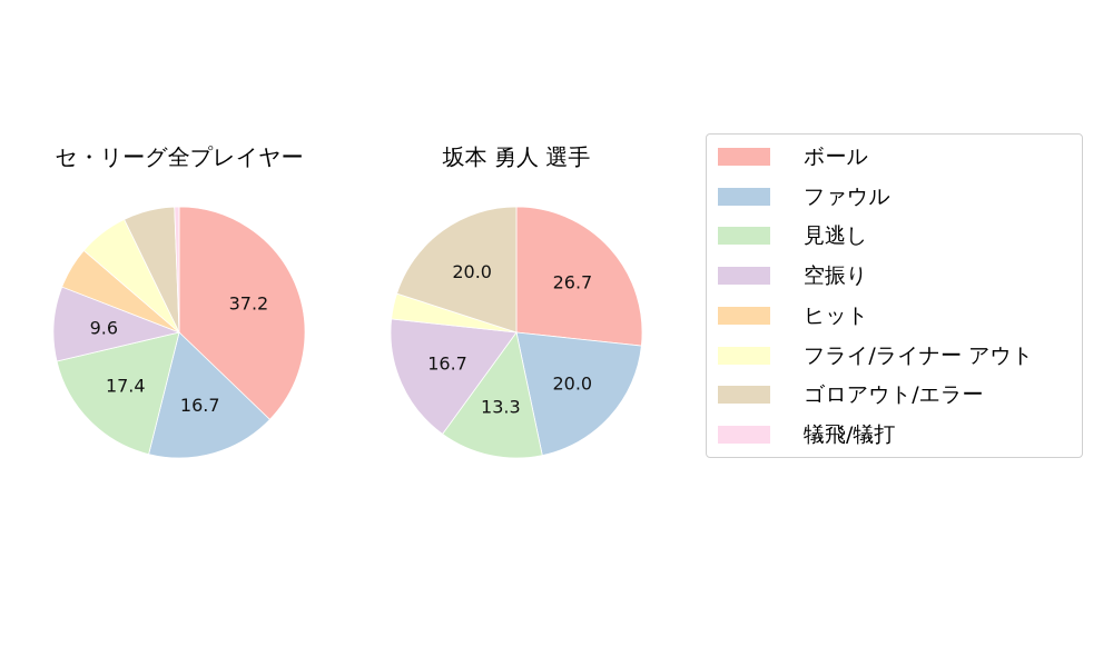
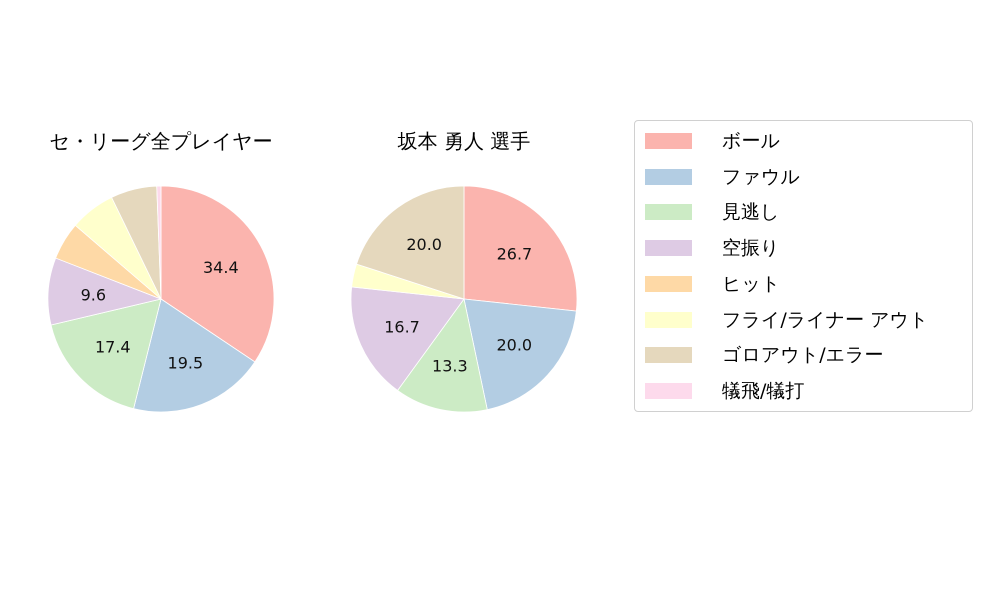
セ・リーグ全プレイヤー/ボール: 37.2 -> 34.4
セ・リーグ全プレイヤー/ファウル: 16.7 -> 19.5
